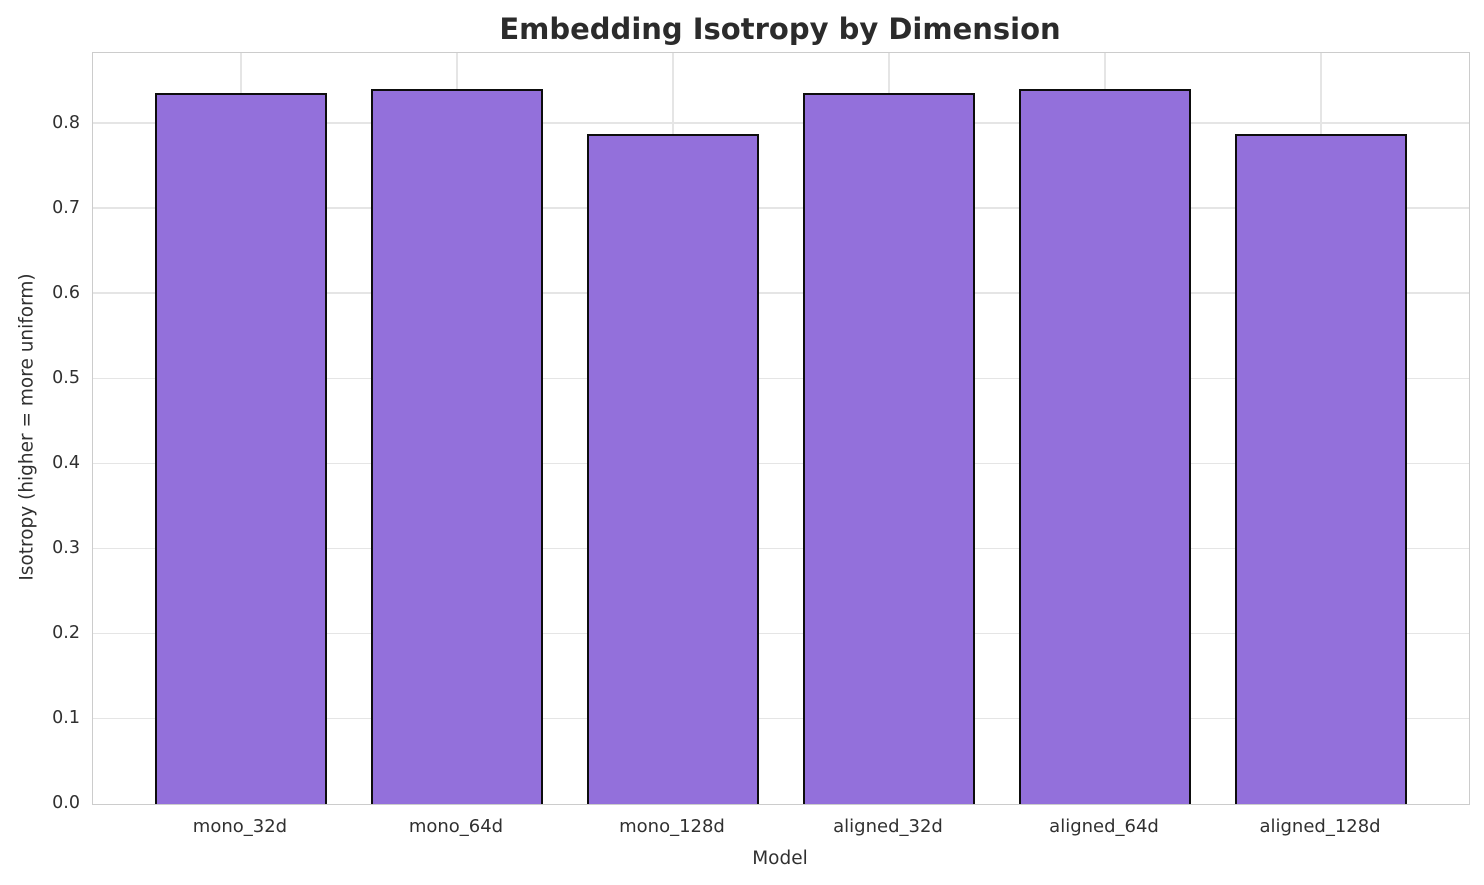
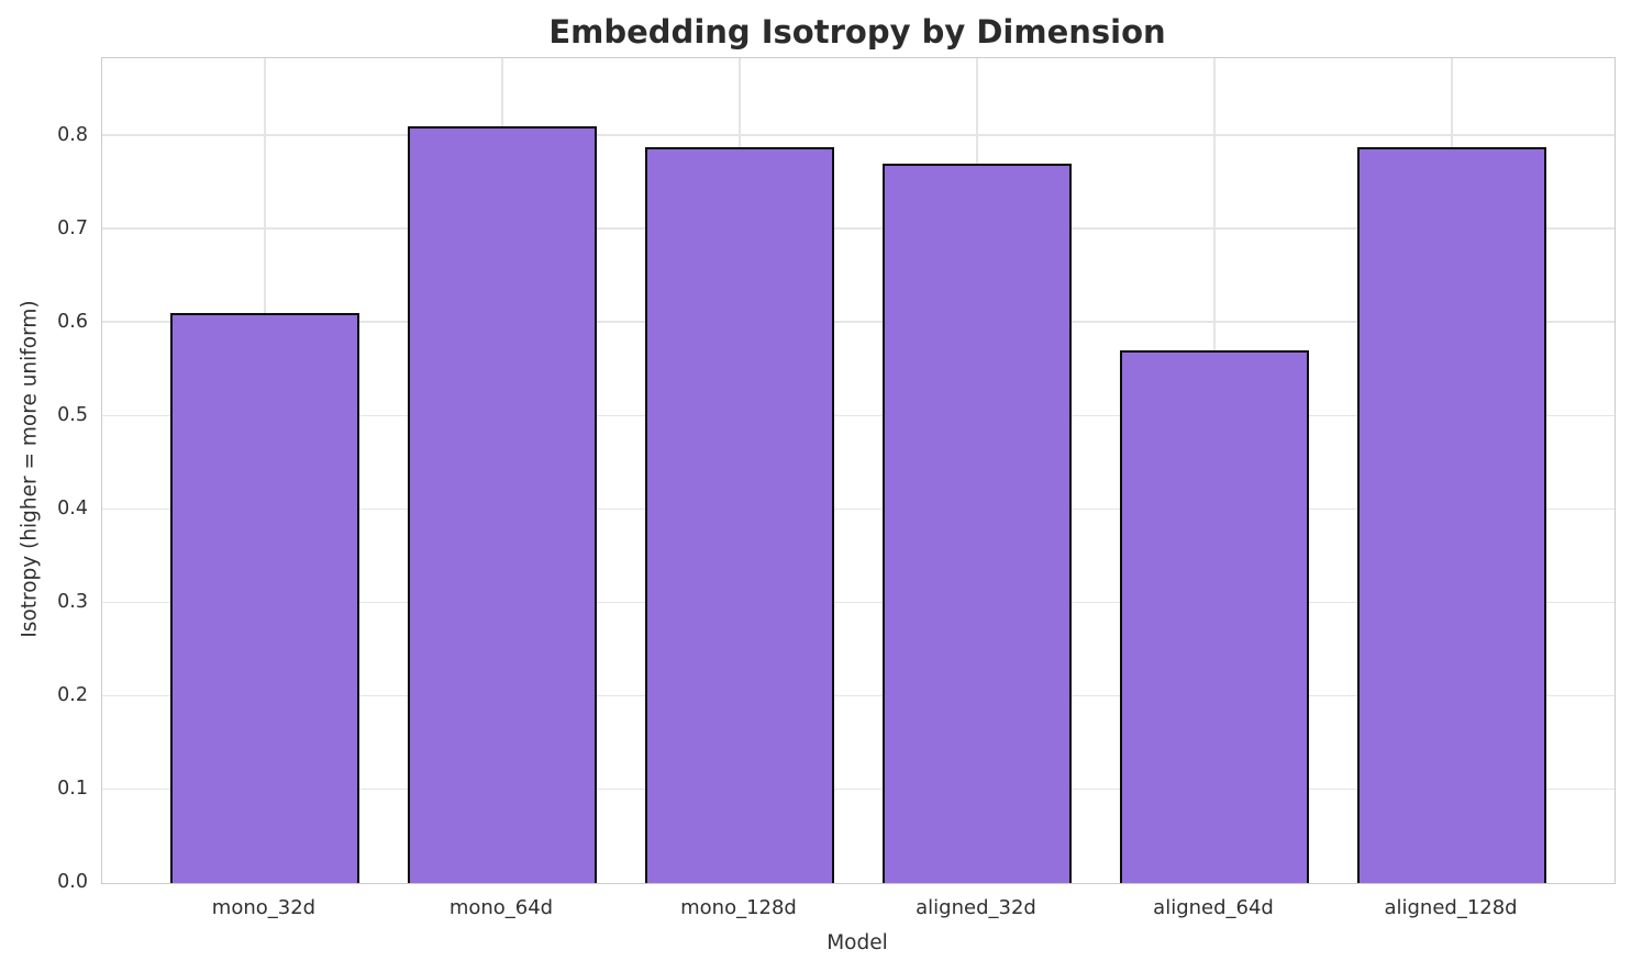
mono_32d: 0.84 -> 0.61
mono_64d: 0.84 -> 0.81
aligned_32d: 0.84 -> 0.77
aligned_64d: 0.84 -> 0.57
